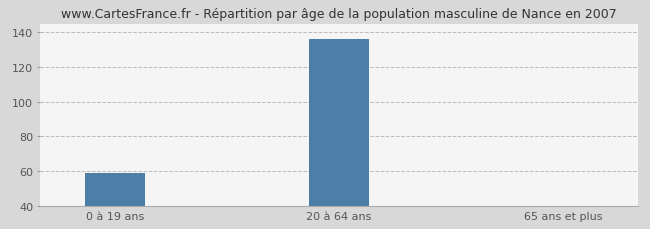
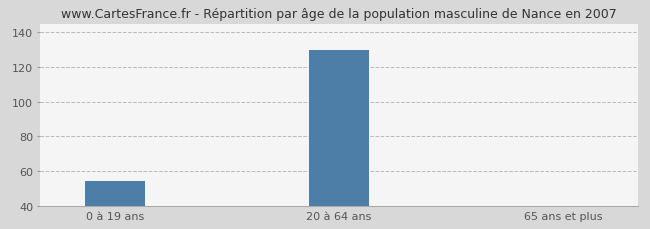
0 à 19 ans: 59 -> 54
20 à 64 ans: 136 -> 130
